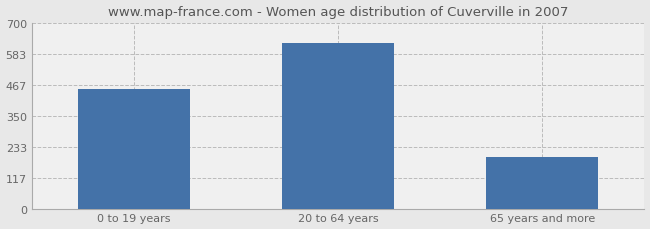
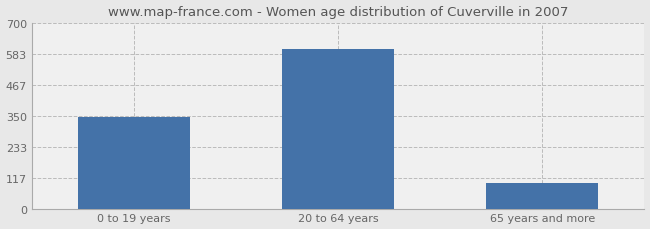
0 to 19 years: 450 -> 347
20 to 64 years: 625 -> 600
65 years and more: 195 -> 97
